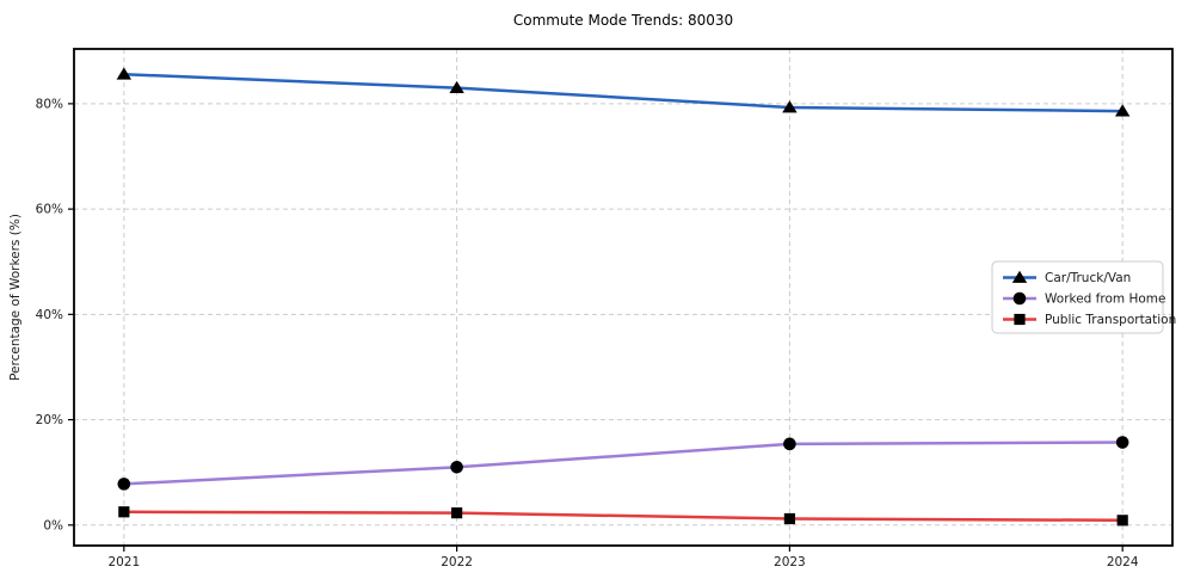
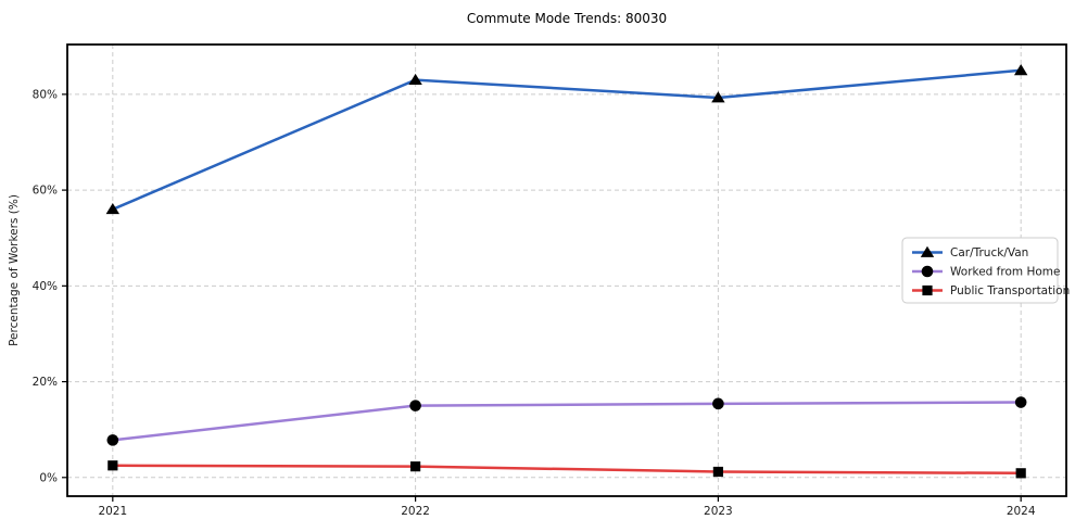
Car/Truck/Van/2021: 86% -> 56%
Worked from Home/2022: 11% -> 15%
Car/Truck/Van/2024: 79% -> 85%
